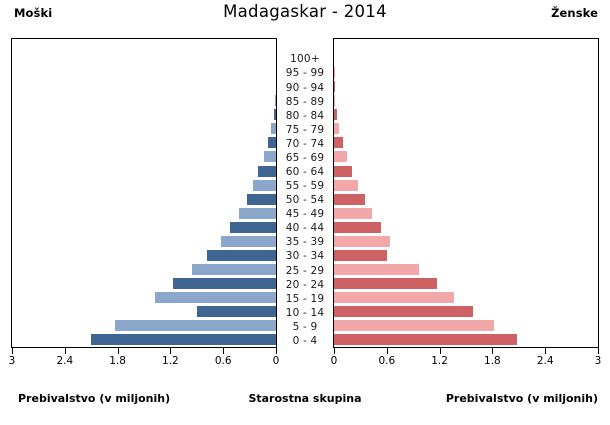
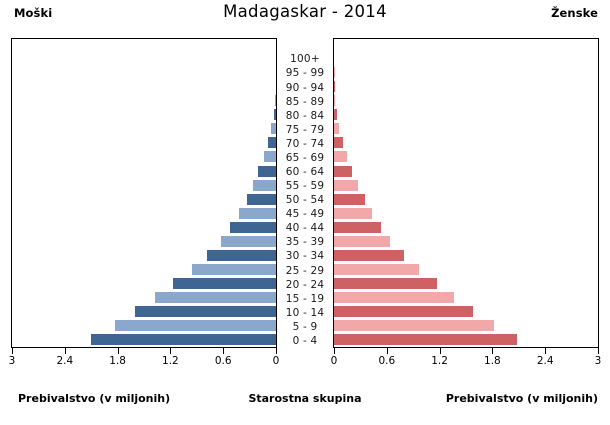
Moški/10 - 14: 0.9 -> 1.6
Ženske/30 - 34: 0.6 -> 0.8
